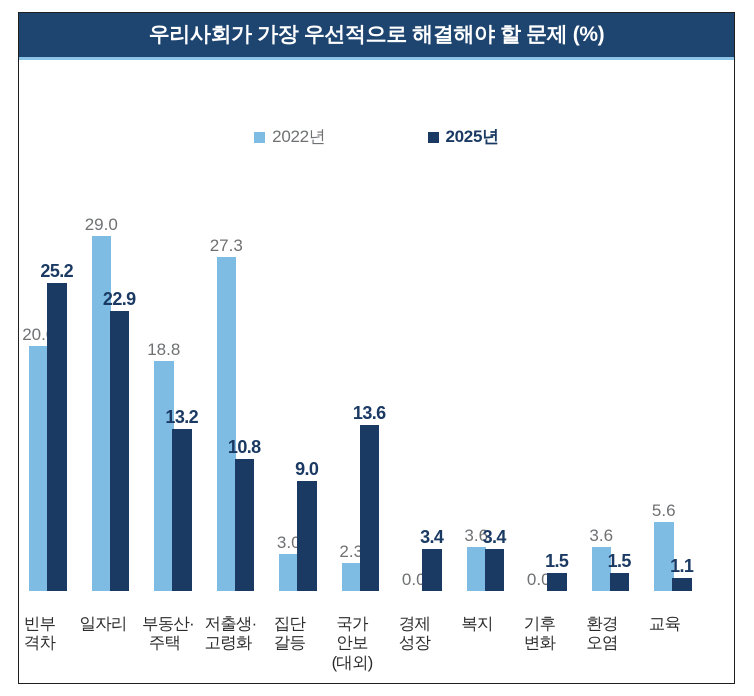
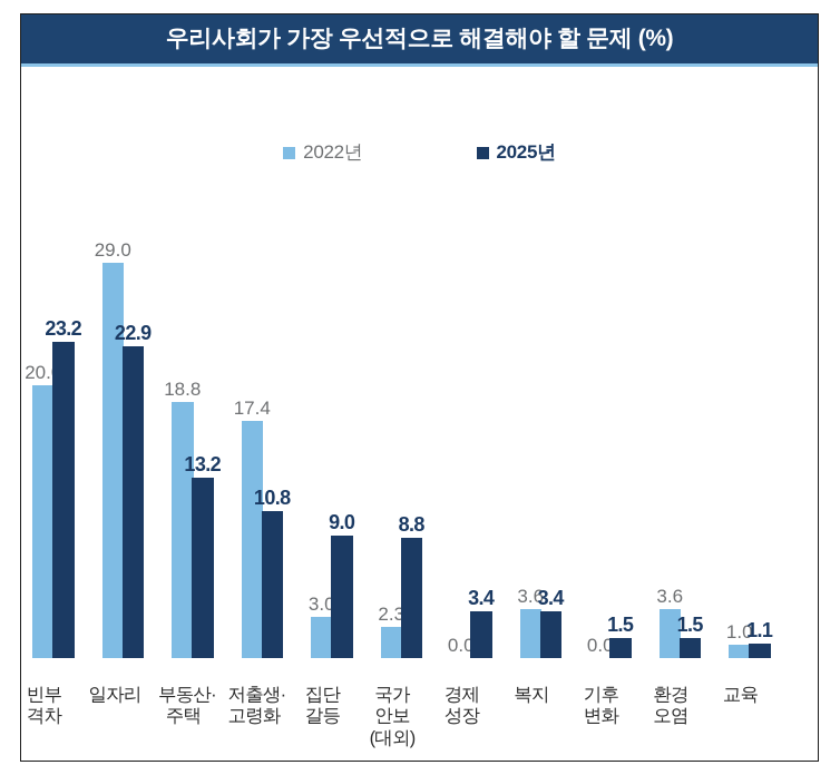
2025년/빈부 격차: 25.2 -> 23.2
2022년/저출생· 고령화: 27.3 -> 17.4
2025년/국가 안보 (대외): 13.6 -> 8.8
2022년/교육: 5.6 -> 1.0
